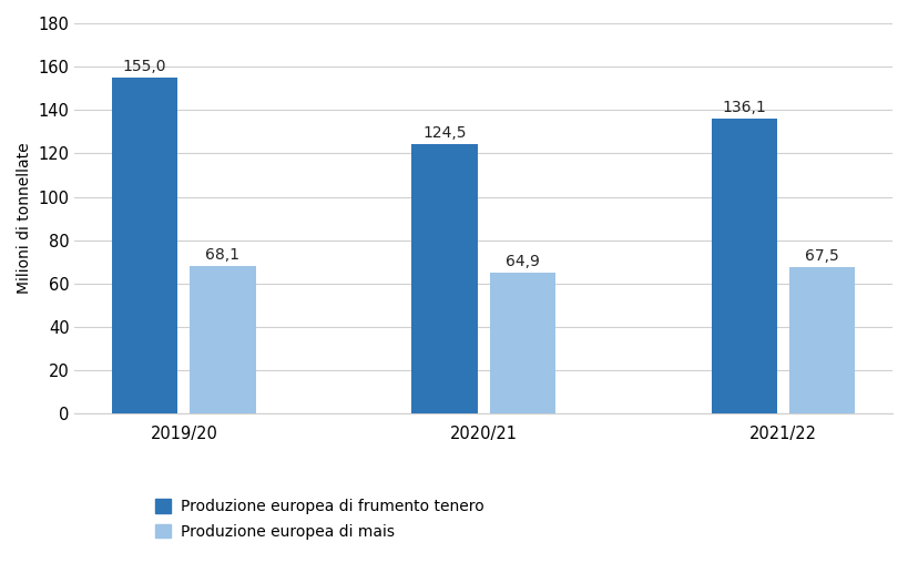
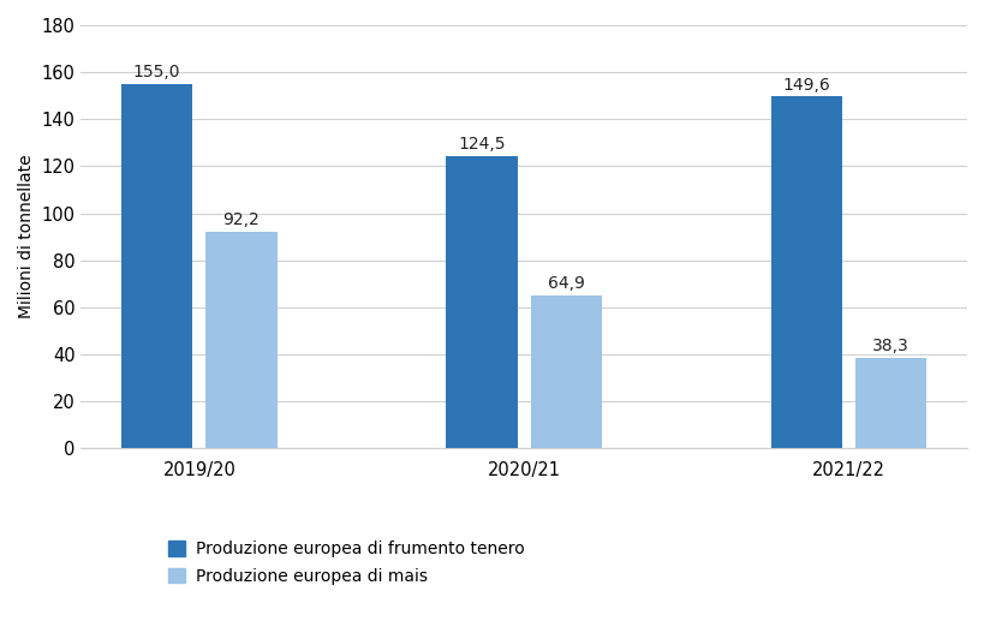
Produzione europea di mais/2019/20: 68,1 -> 92,2
Produzione europea di frumento tenero/2021/22: 136,1 -> 149,6
Produzione europea di mais/2021/22: 67,5 -> 38,3
